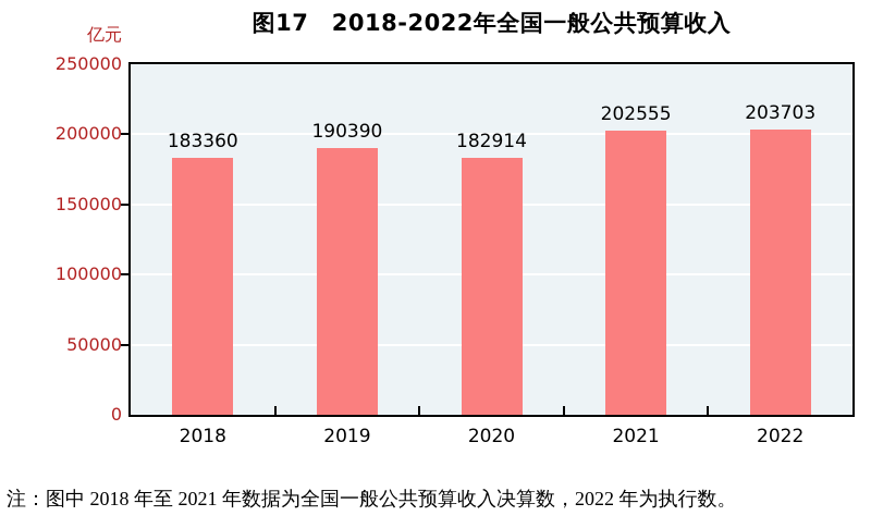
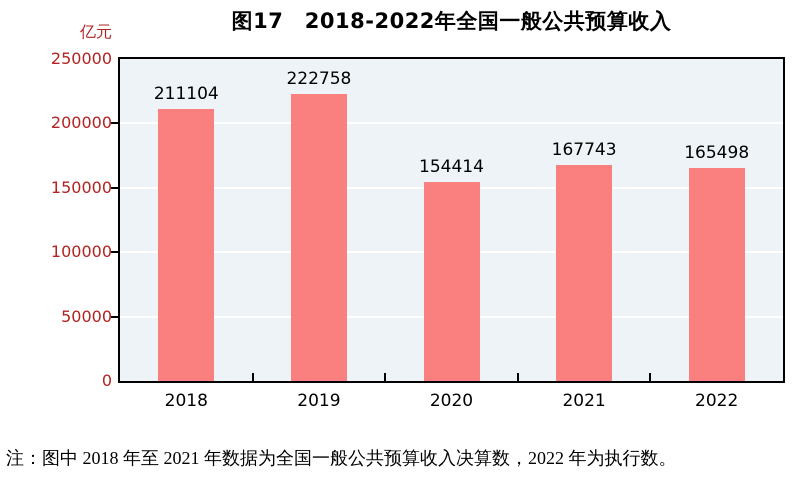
2018: 183360 -> 211104
2019: 190390 -> 222758
2020: 182914 -> 154414
2021: 202555 -> 167743
2022: 203703 -> 165498
